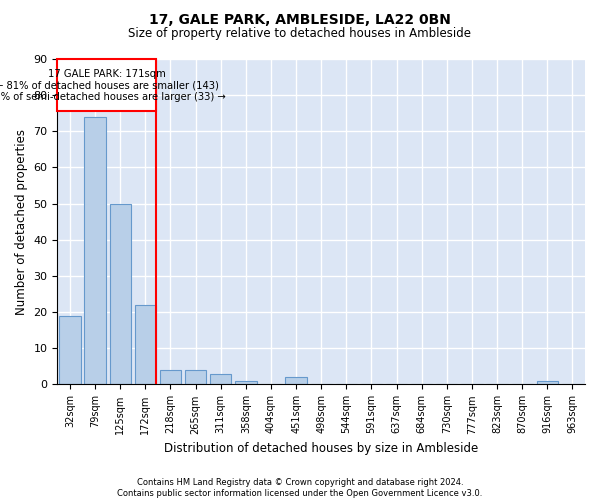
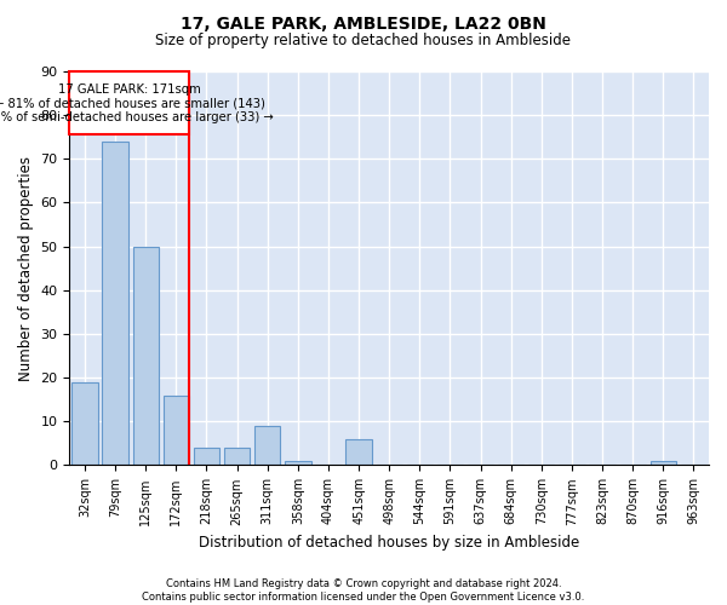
172sqm: 22 -> 16
311sqm: 3 -> 9
451sqm: 2 -> 6
